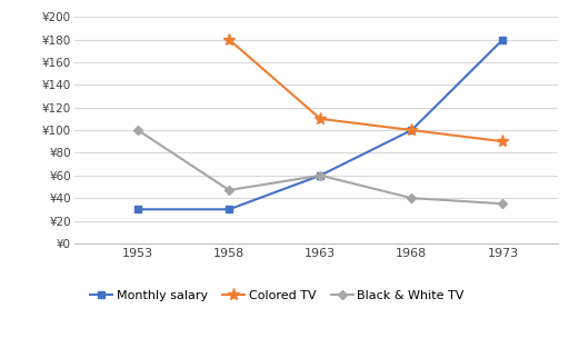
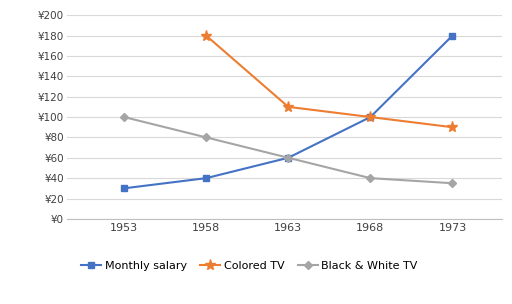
Monthly salary/1958: ¥30 -> ¥40
Black & White TV/1958: ¥47 -> ¥80
